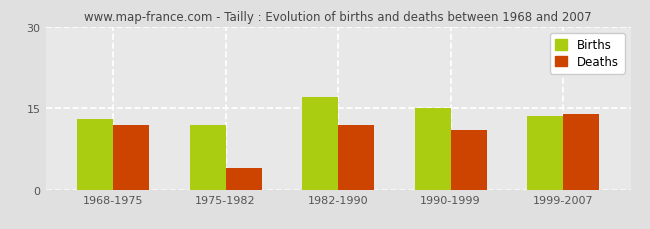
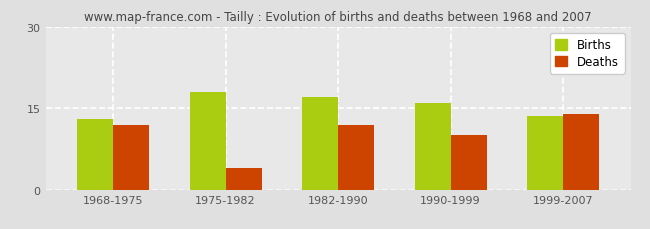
Births/1975-1982: 12.0 -> 18.0
Births/1990-1999: 15.0 -> 16.0
Deaths/1990-1999: 11 -> 10
